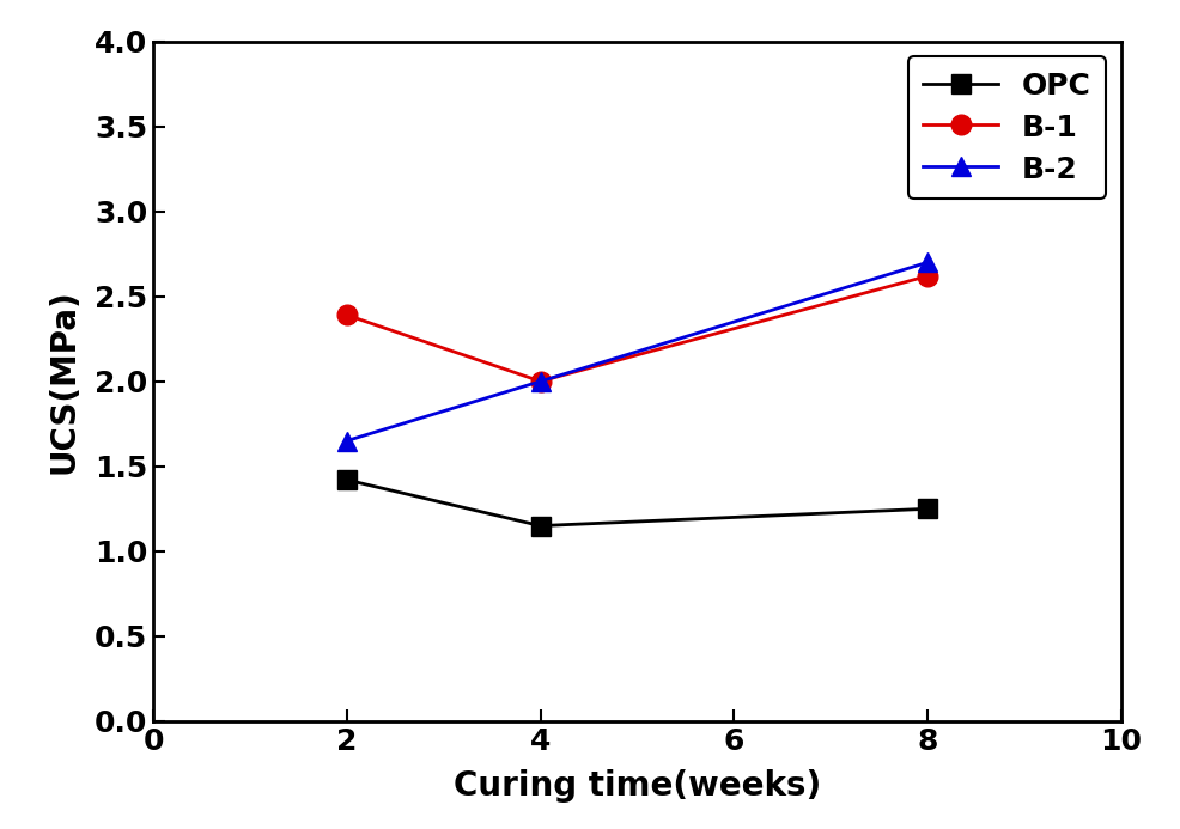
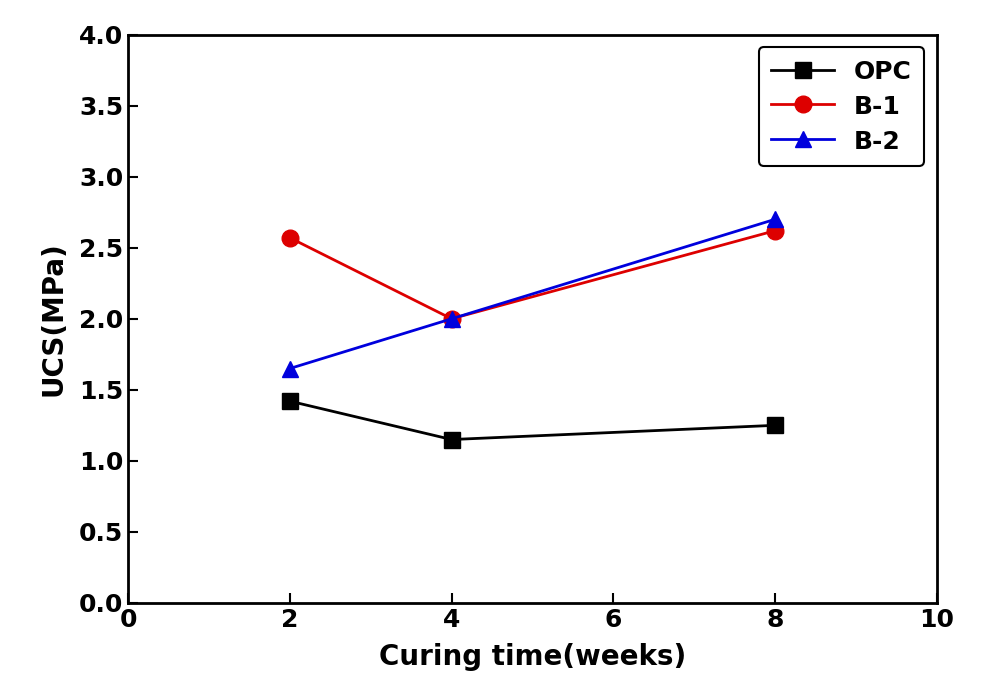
B-1/2: 2.39 -> 2.57
